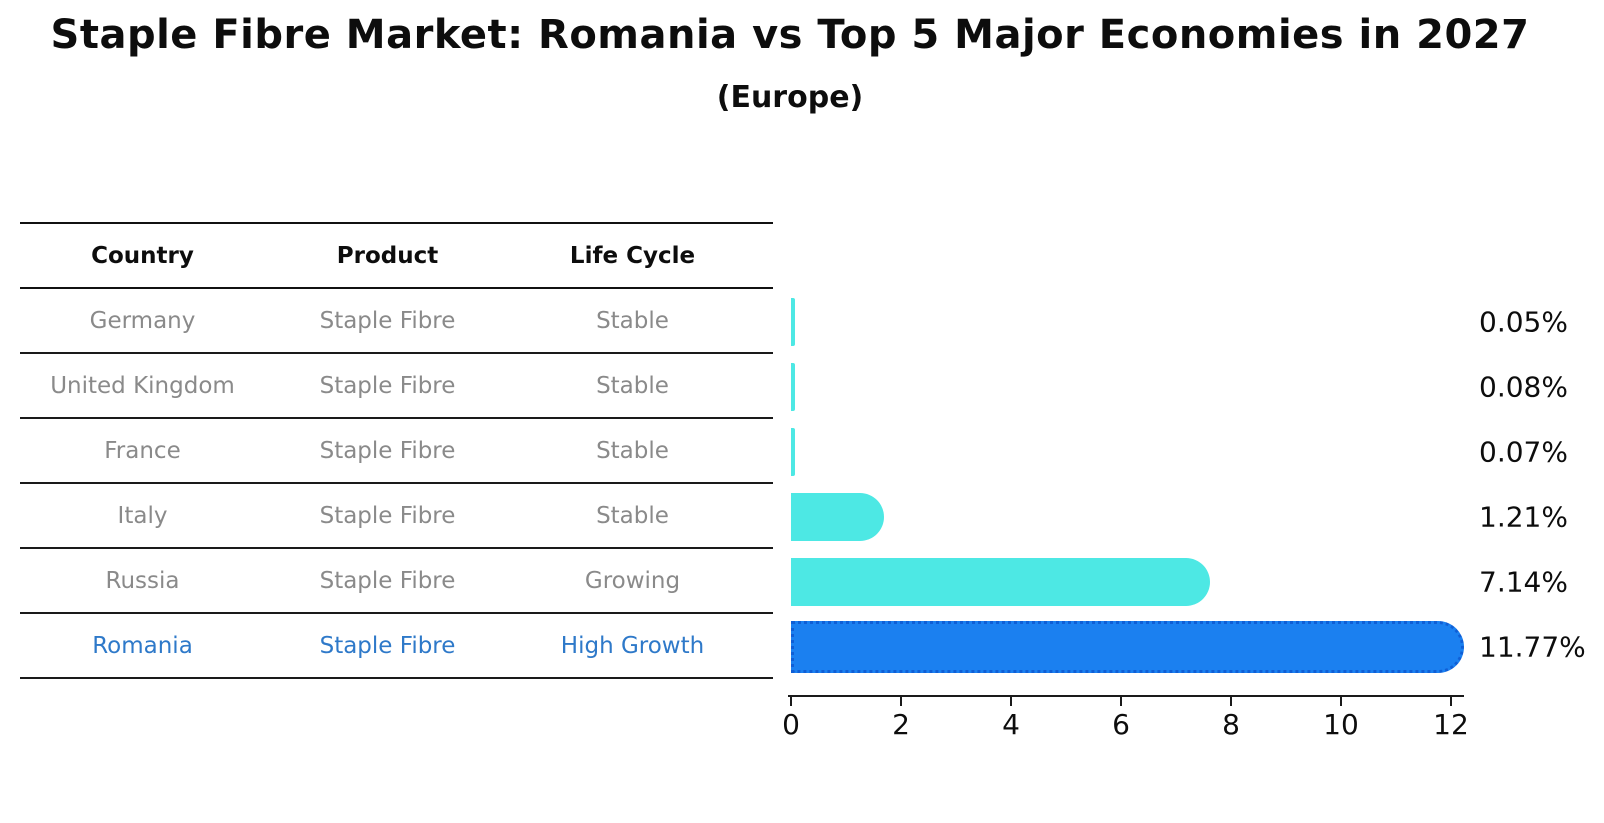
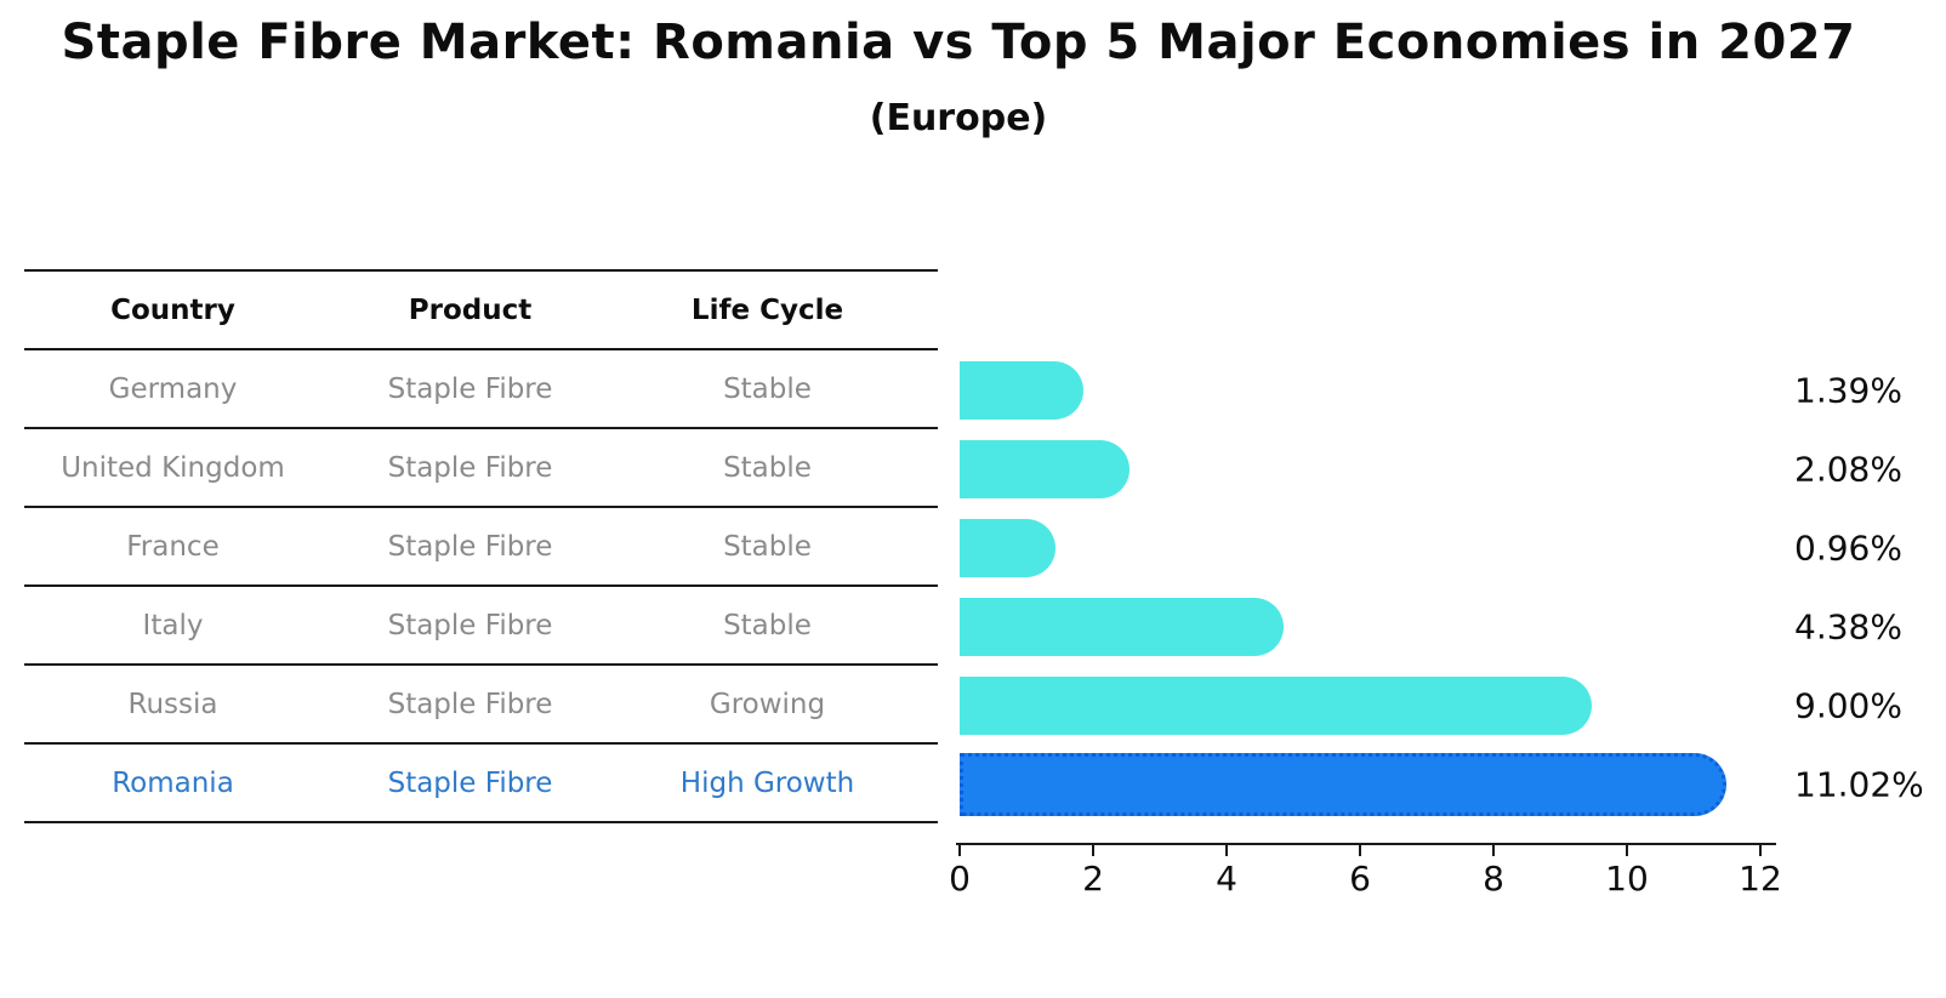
Germany: 0.05% -> 1.39%
United Kingdom: 0.08% -> 2.08%
France: 0.07% -> 0.96%
Italy: 1.21% -> 4.38%
Russia: 7.14% -> 9.00%
Romania: 11.77% -> 11.02%
